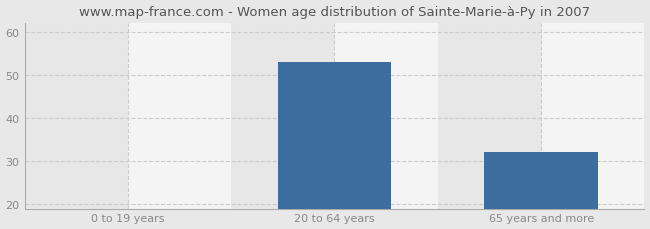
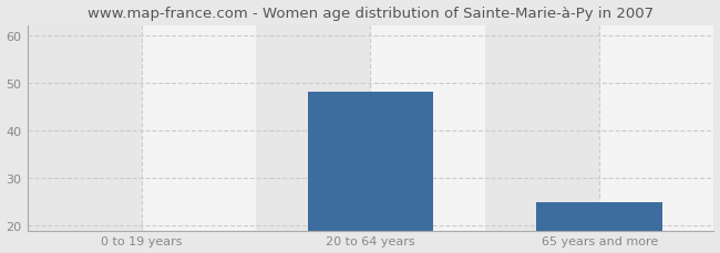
20 to 64 years: 53 -> 48
65 years and more: 32 -> 25
